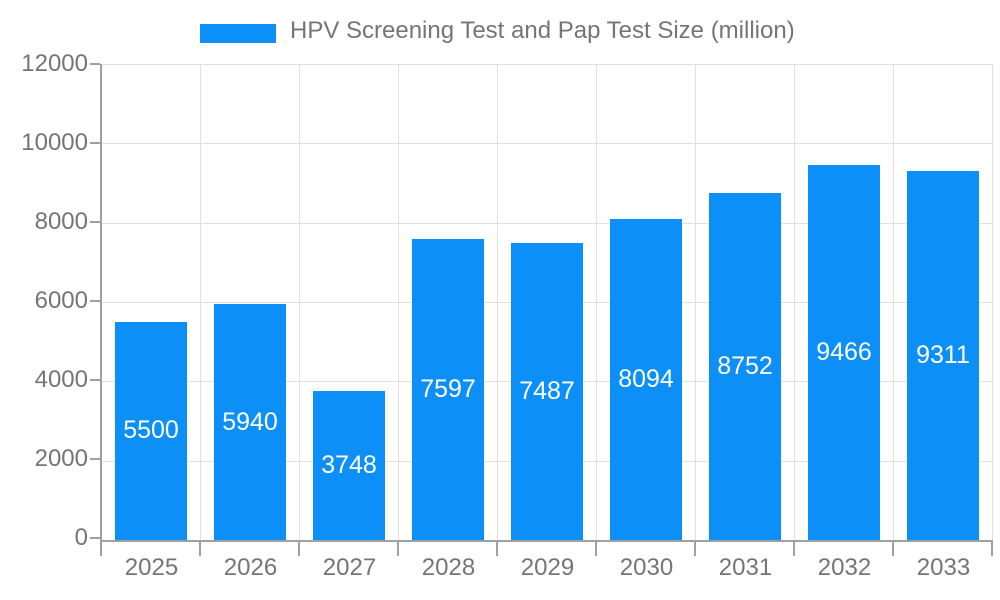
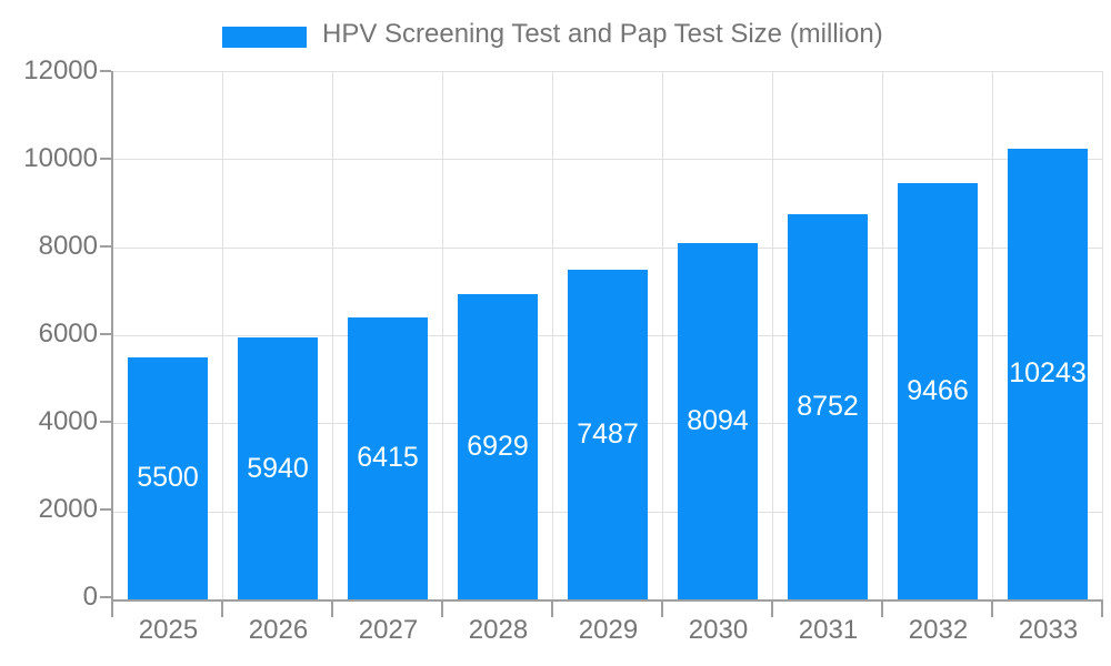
2027: 3748 -> 6415
2028: 7597 -> 6929
2033: 9311 -> 10243
